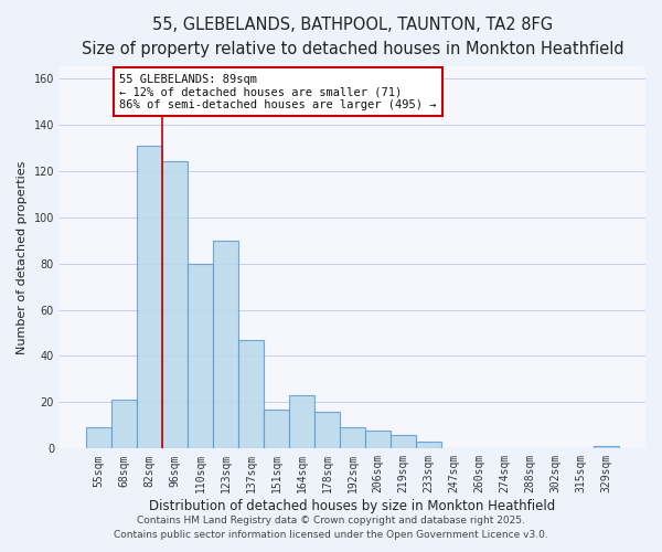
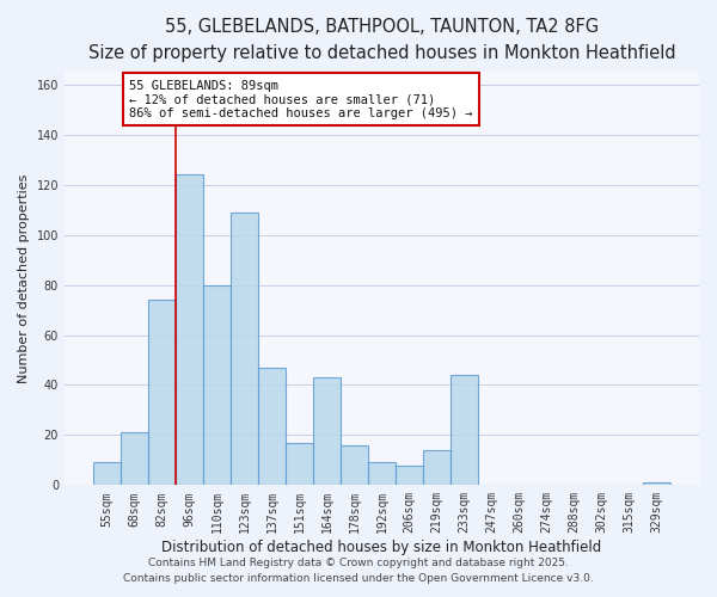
82sqm: 131 -> 74
123sqm: 90 -> 109
164sqm: 23 -> 43
219sqm: 6 -> 14
233sqm: 3 -> 44
